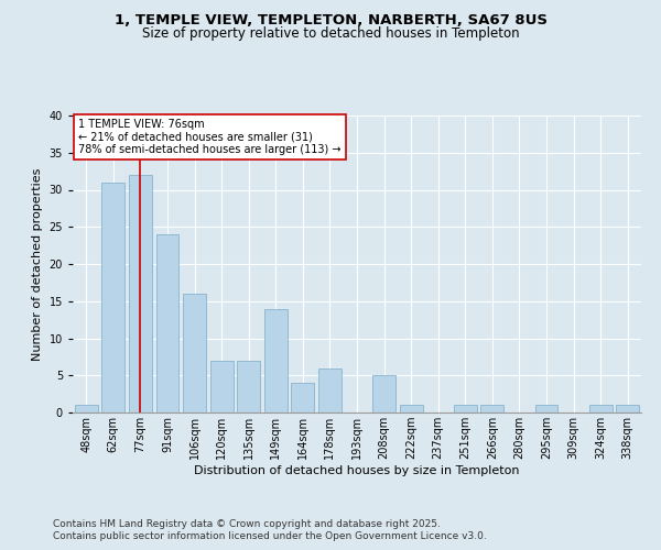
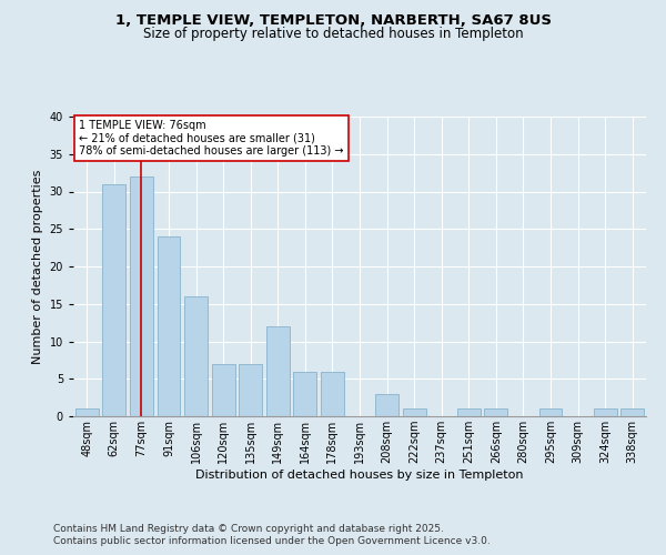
149sqm: 14 -> 12
164sqm: 4 -> 6
208sqm: 5 -> 3
